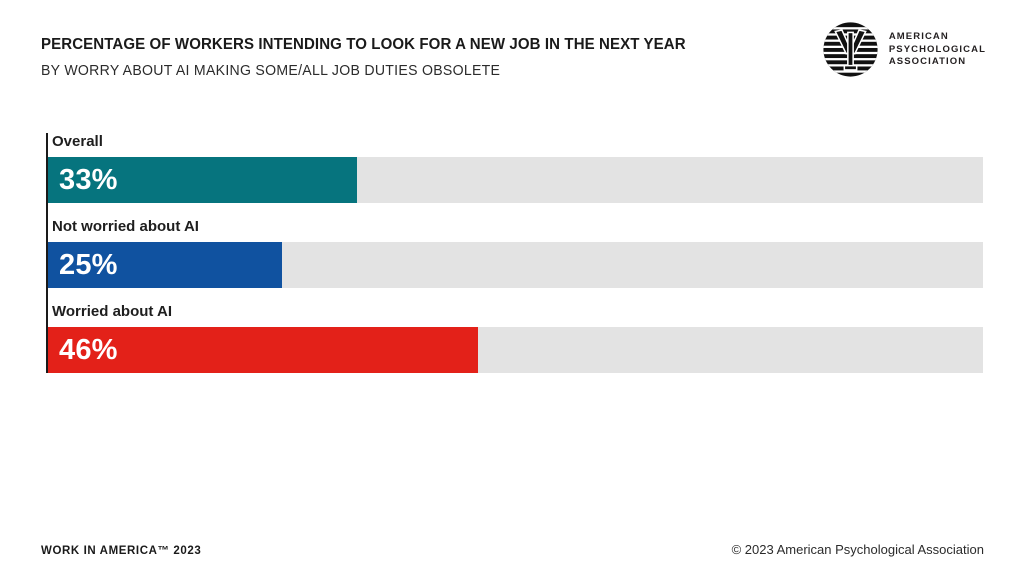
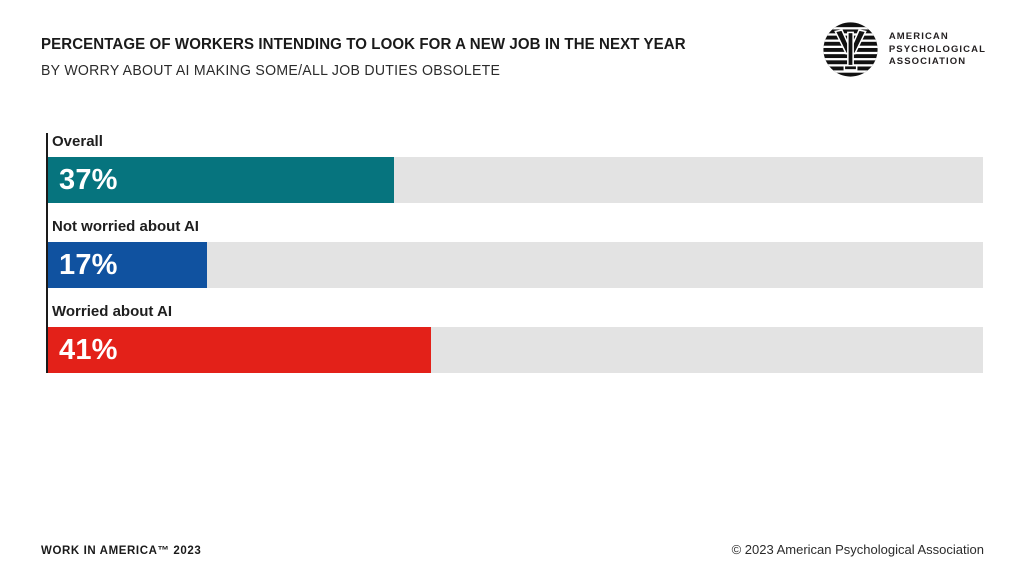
Overall: 33% -> 37%
Not worried about AI: 25% -> 17%
Worried about AI: 46% -> 41%
